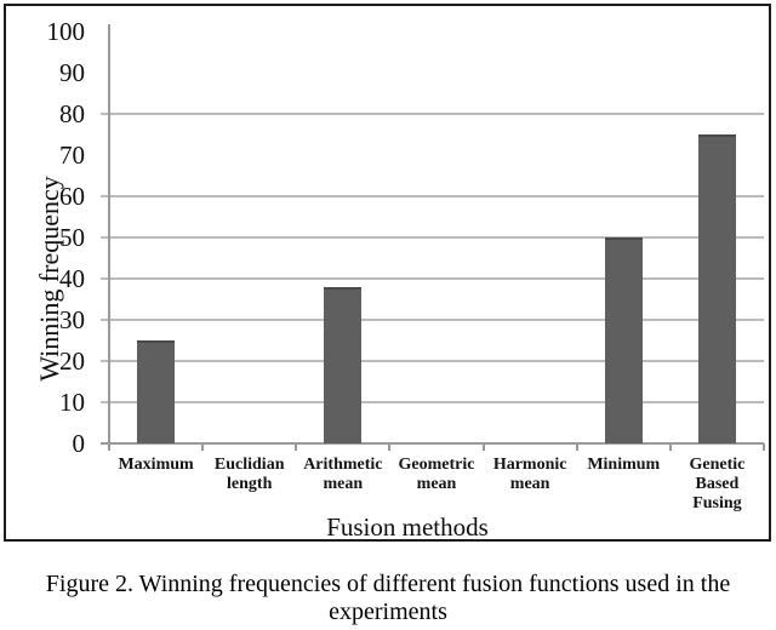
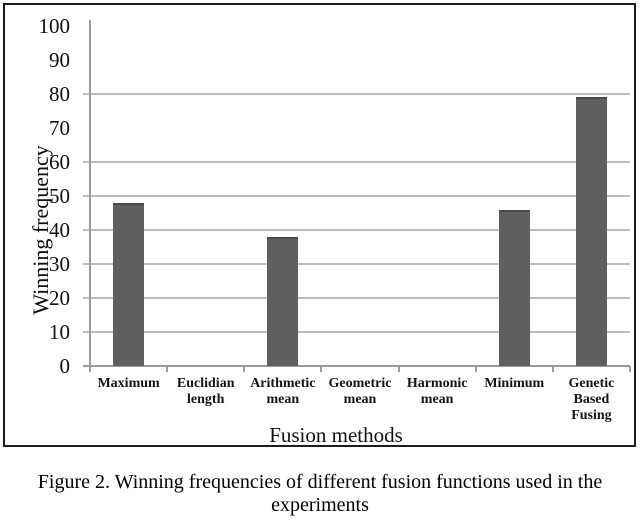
Maximum: 25 -> 48
Minimum: 50 -> 46
Genetic Based Fusing: 75 -> 79
